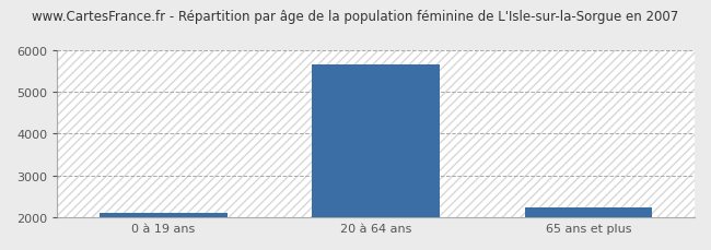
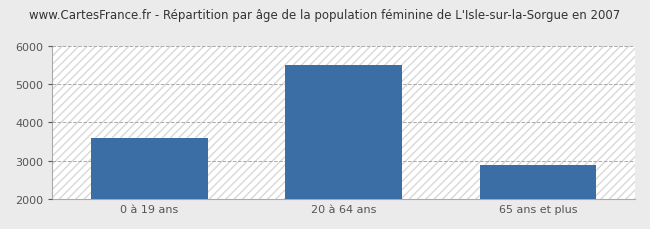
0 à 19 ans: 2100 -> 3600
20 à 64 ans: 5650 -> 5500
65 ans et plus: 2230 -> 2900
